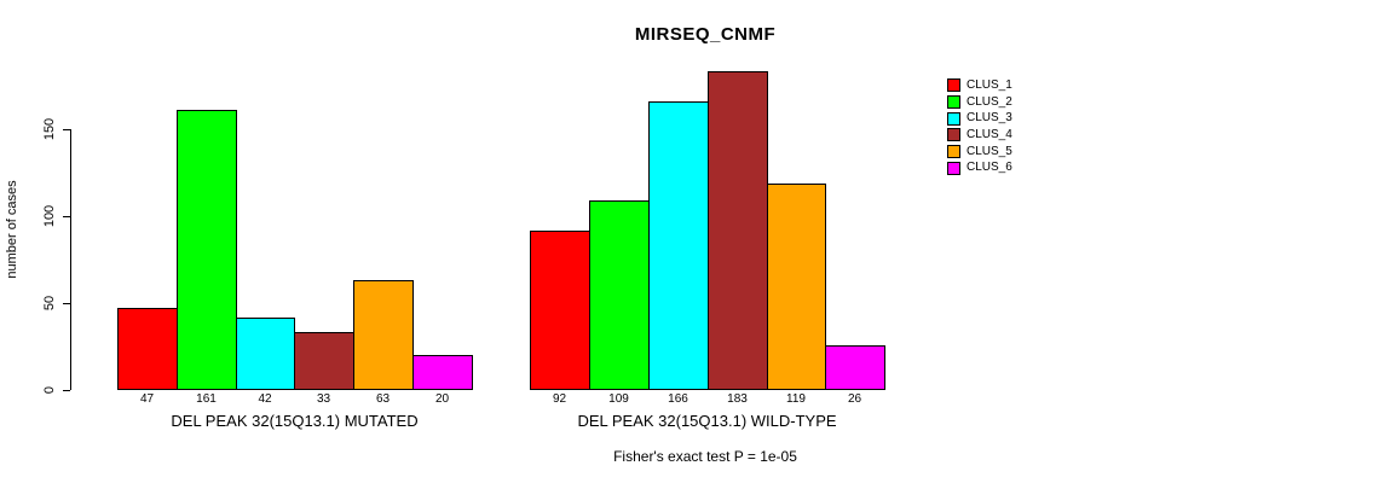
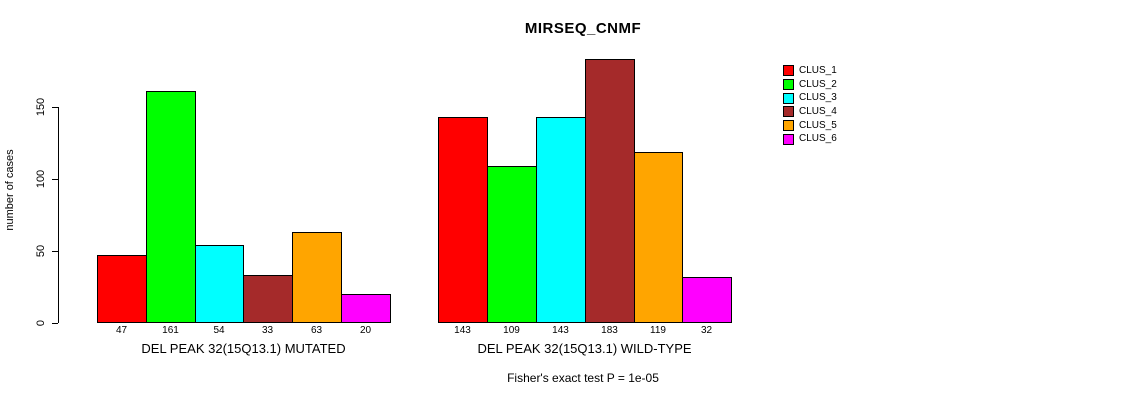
CLUS_3/DEL PEAK 32(15Q13.1) MUTATED: 42 -> 54
CLUS_1/DEL PEAK 32(15Q13.1) WILD-TYPE: 92 -> 143
CLUS_3/DEL PEAK 32(15Q13.1) WILD-TYPE: 166 -> 143
CLUS_6/DEL PEAK 32(15Q13.1) WILD-TYPE: 26 -> 32
